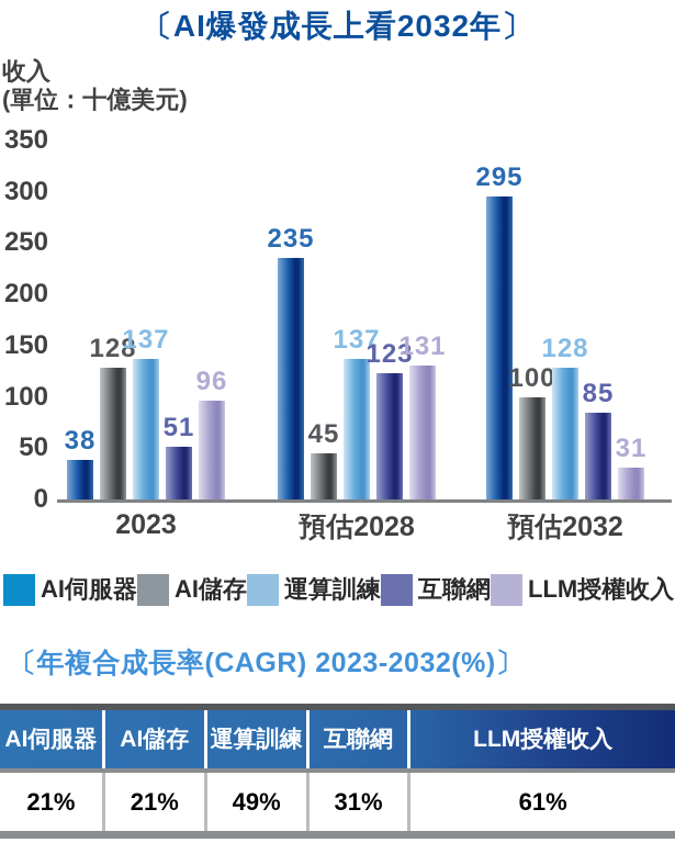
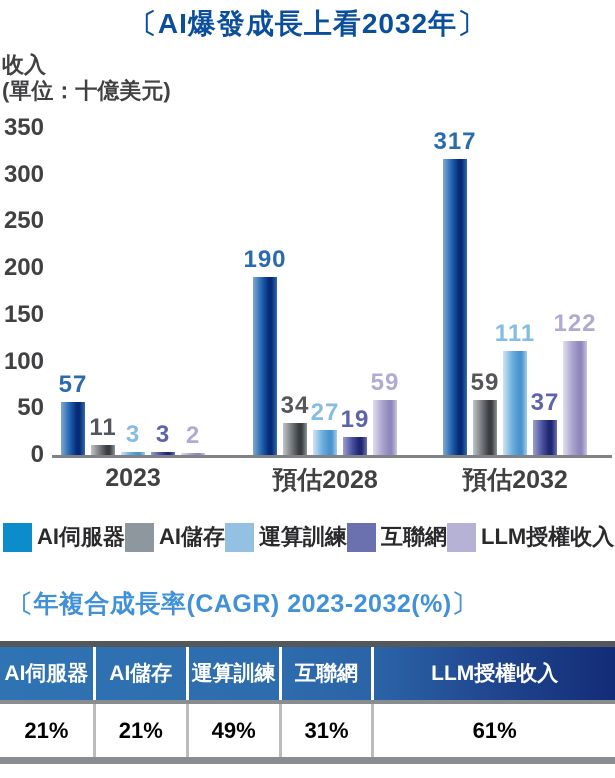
AI伺服器/2023: 38 -> 57
AI儲存/2023: 128 -> 11
運算訓練/2023: 137 -> 3
互聯網/2023: 51 -> 3
LLM授權收入/2023: 96 -> 2
AI伺服器/預估2028: 235 -> 190
AI儲存/預估2028: 45 -> 34
運算訓練/預估2028: 137 -> 27
互聯網/預估2028: 123 -> 19
LLM授權收入/預估2028: 131 -> 59
AI伺服器/預估2032: 295 -> 317
AI儲存/預估2032: 100 -> 59
運算訓練/預估2032: 128 -> 111
互聯網/預估2032: 85 -> 37
LLM授權收入/預估2032: 31 -> 122
